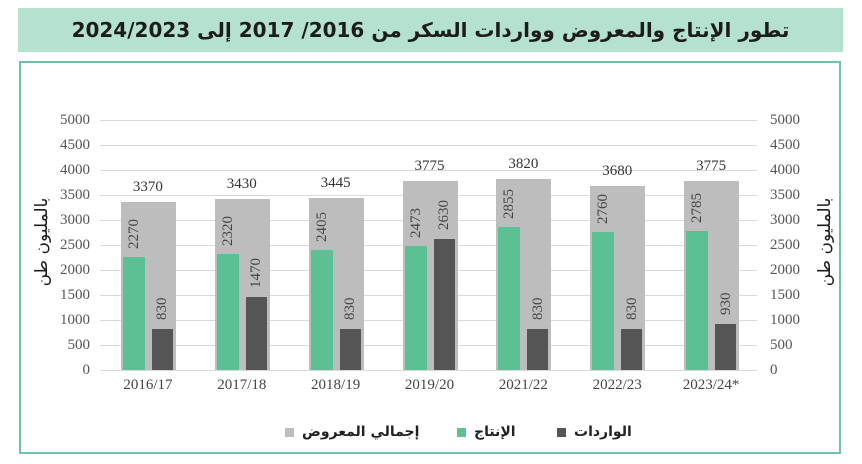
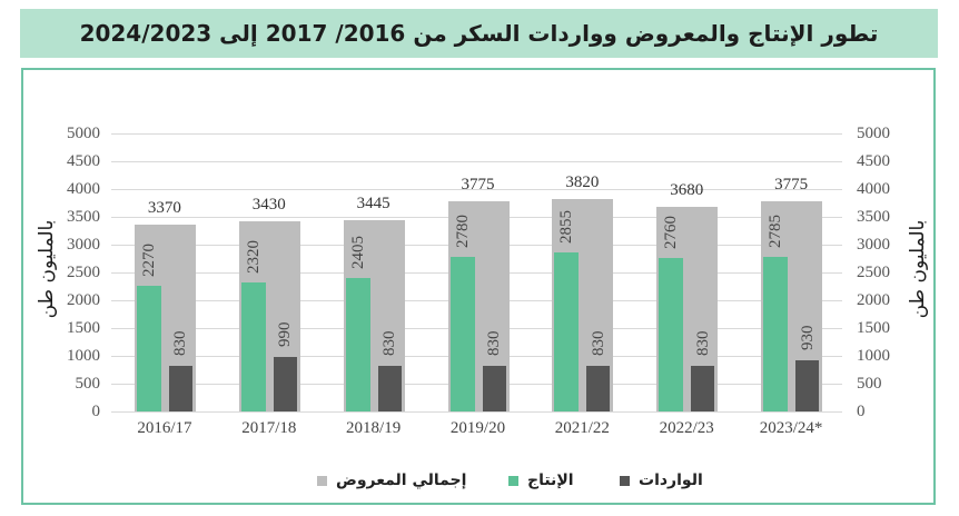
الواردات/2017/18: 1470 -> 990
الإنتاج/2019/20: 2473 -> 2780
الواردات/2019/20: 2630 -> 830
